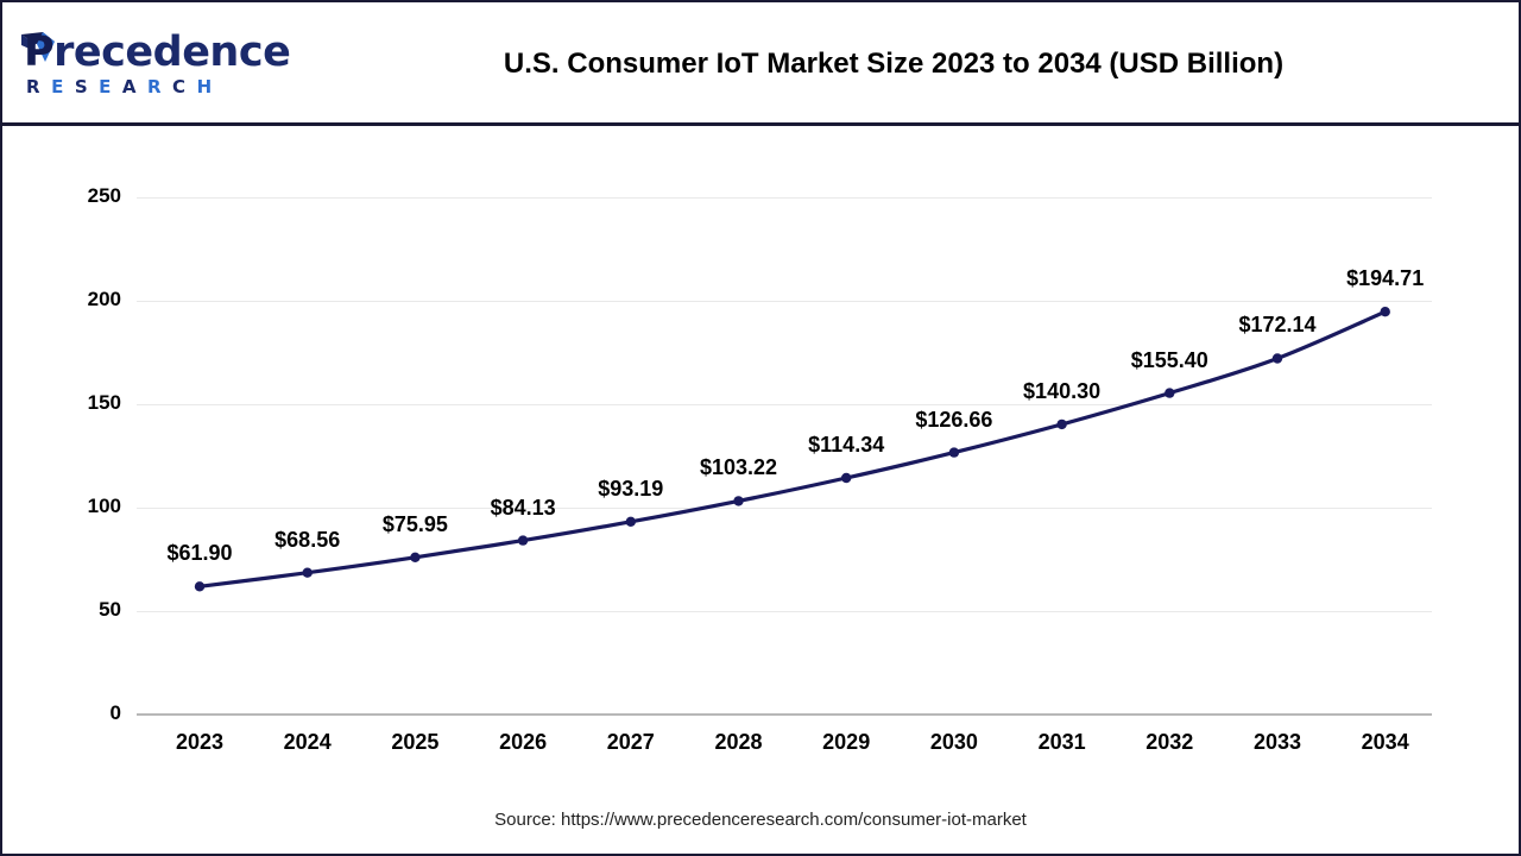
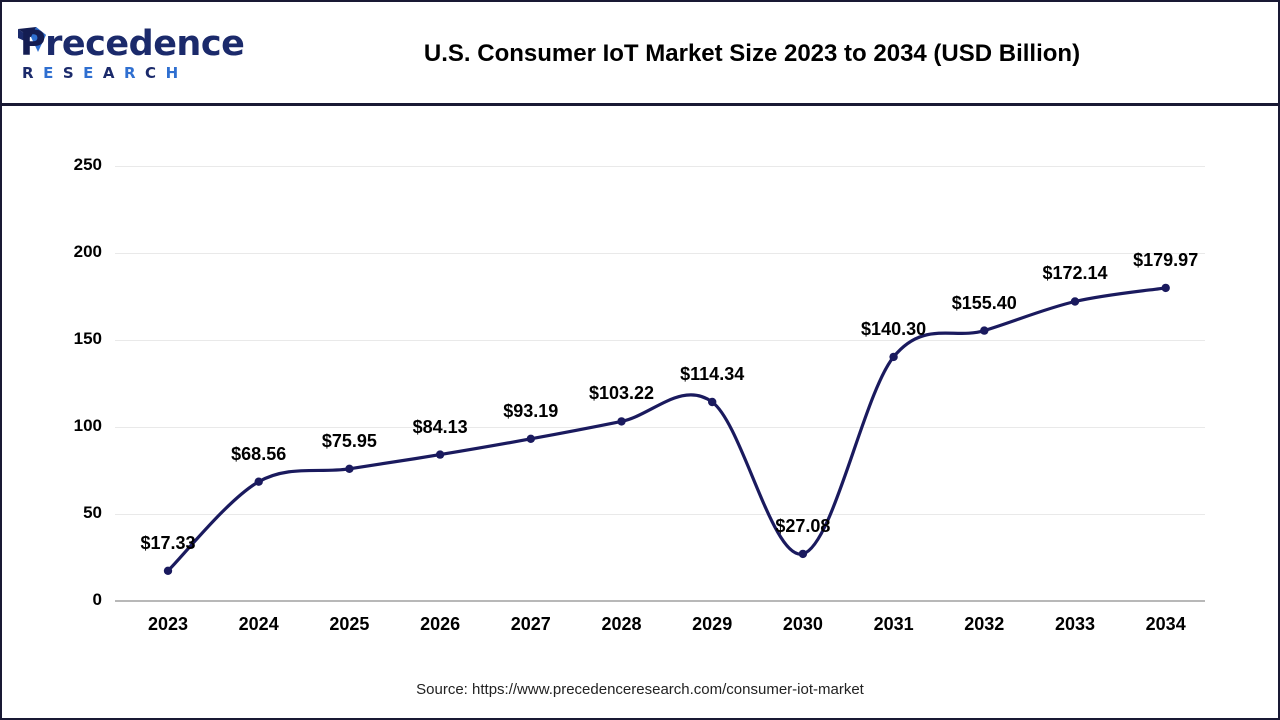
2023: $61.90 -> $17.33
2030: $126.66 -> $27.08
2034: $194.71 -> $179.97
